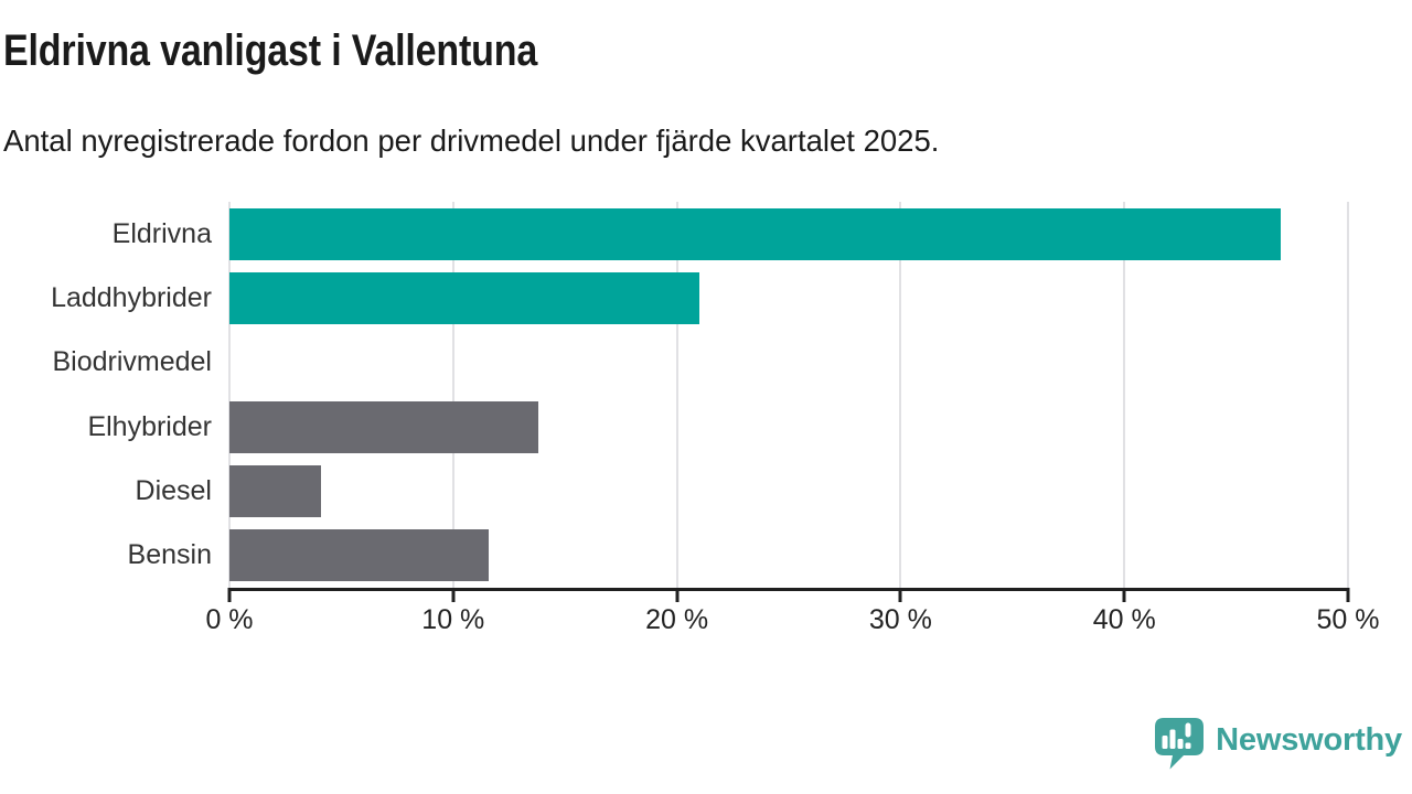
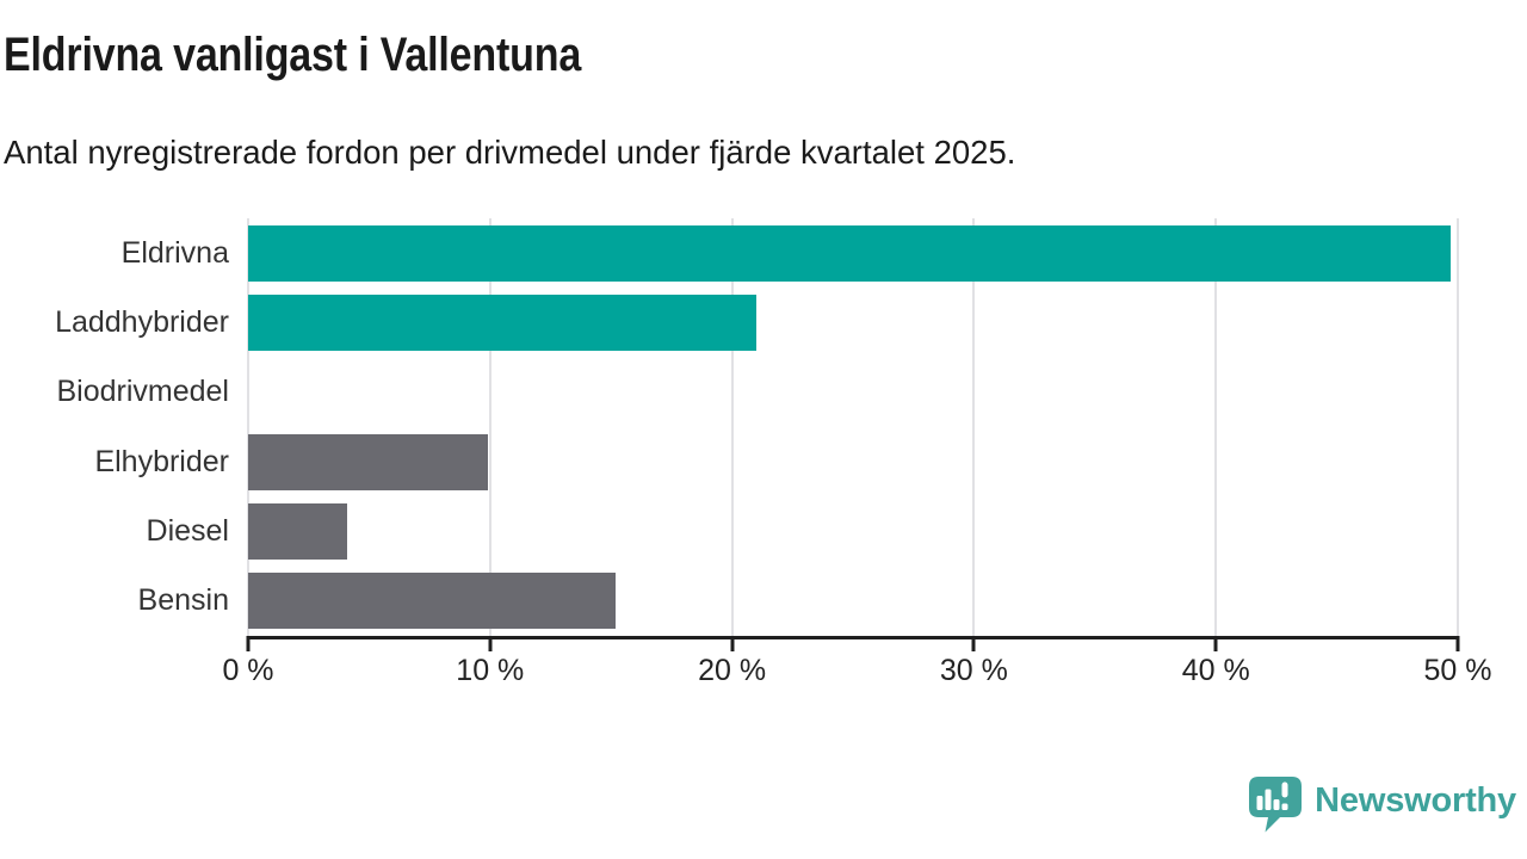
Eldrivna: 47.0% -> 49.7%
Elhybrider: 13.8% -> 9.9%
Bensin: 11.6% -> 15.2%
